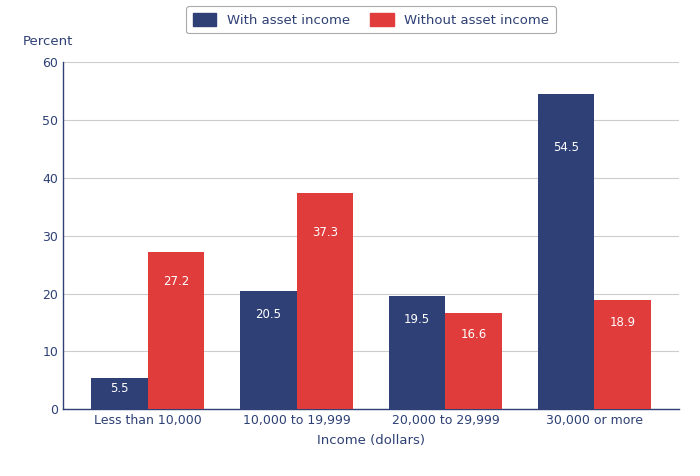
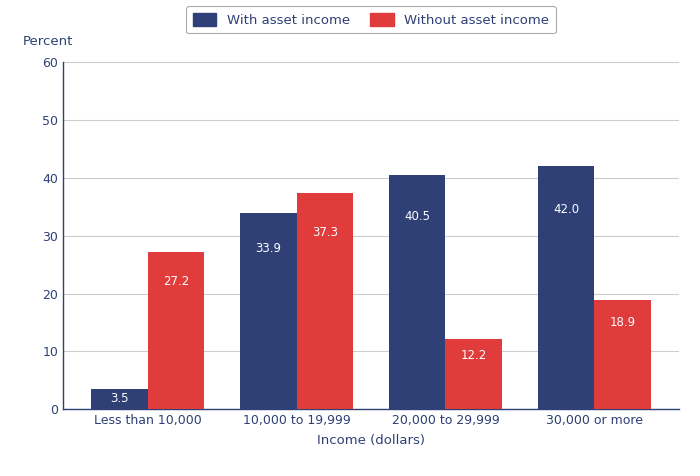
With asset income/Less than 10,000: 5.5 -> 3.5
With asset income/10,000 to 19,999: 20.5 -> 33.9
With asset income/20,000 to 29,999: 19.5 -> 40.5
Without asset income/20,000 to 29,999: 16.6 -> 12.2
With asset income/30,000 or more: 54.5 -> 42.0
